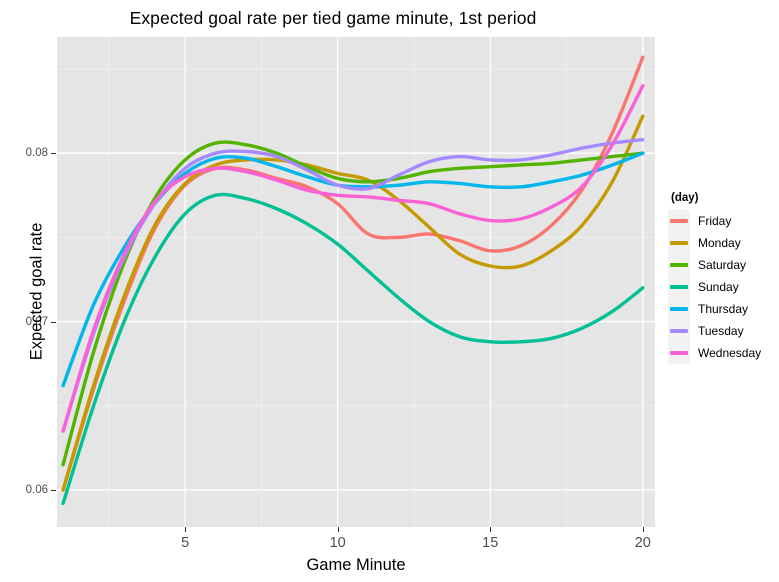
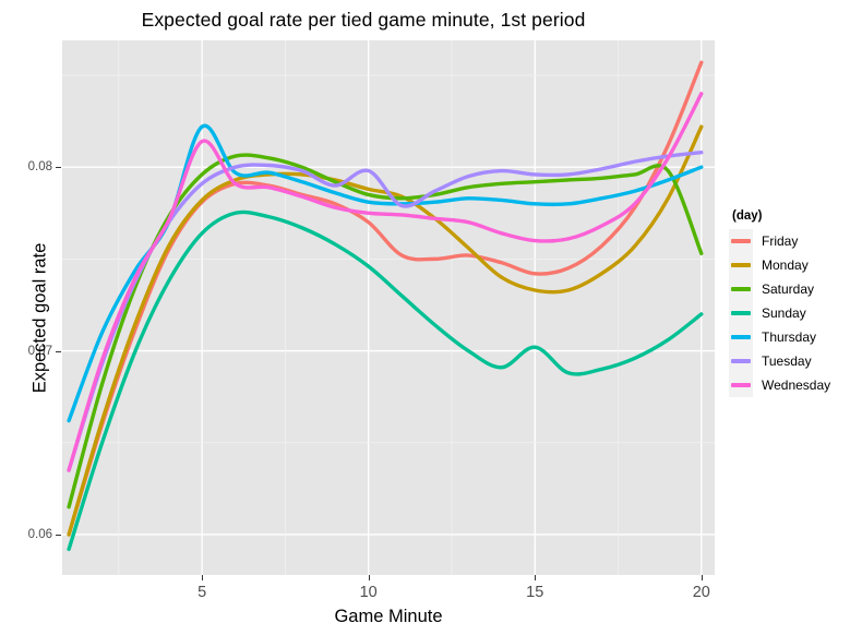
Thursday/5: 0.0788 -> 0.0822
Wednesday/5: 0.0786 -> 0.0814
Tuesday/10: 0.0781 -> 0.0798
Sunday/15: 0.0688 -> 0.0702
Saturday/20: 0.0800 -> 0.0753
